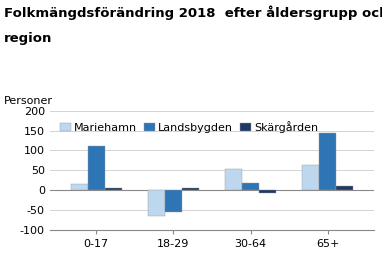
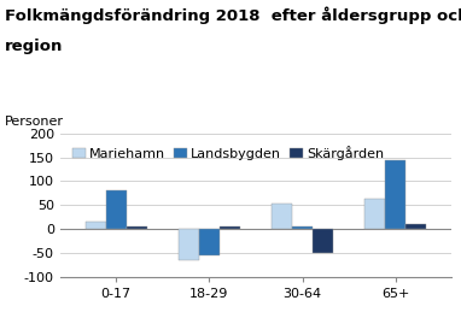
Landsbygden/0-17: 111 -> 80
Landsbygden/30-64: 18 -> 5
Skärgården/30-64: -7 -> -50
